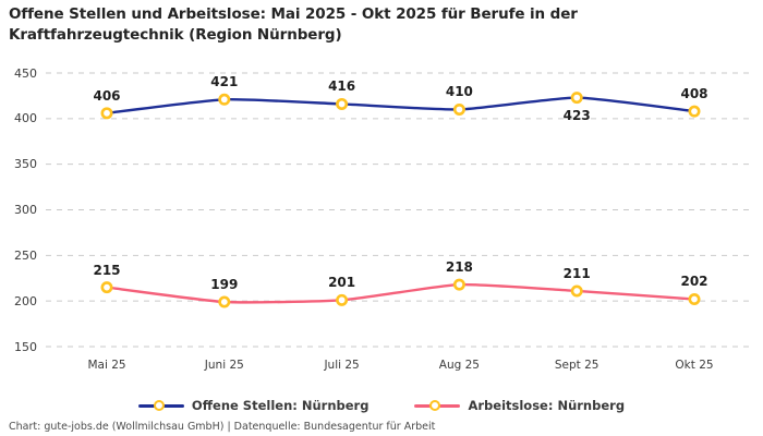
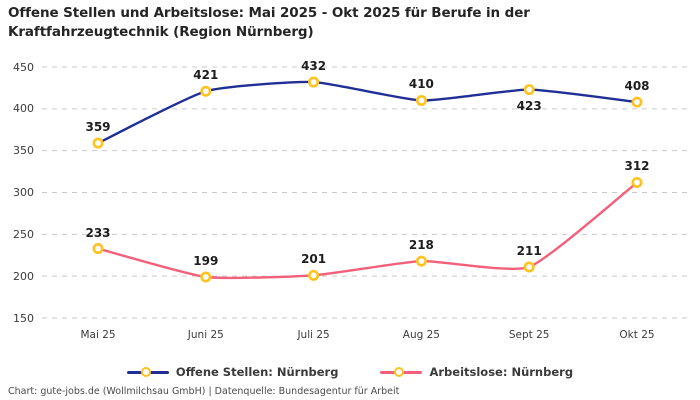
Offene Stellen: Nürnberg/Mai 25: 406 -> 359
Arbeitslose: Nürnberg/Mai 25: 215 -> 233
Offene Stellen: Nürnberg/Juli 25: 416 -> 432
Arbeitslose: Nürnberg/Okt 25: 202 -> 312
